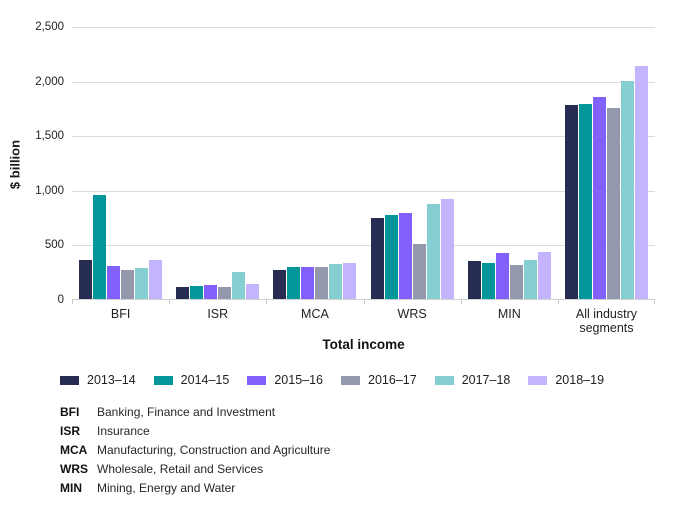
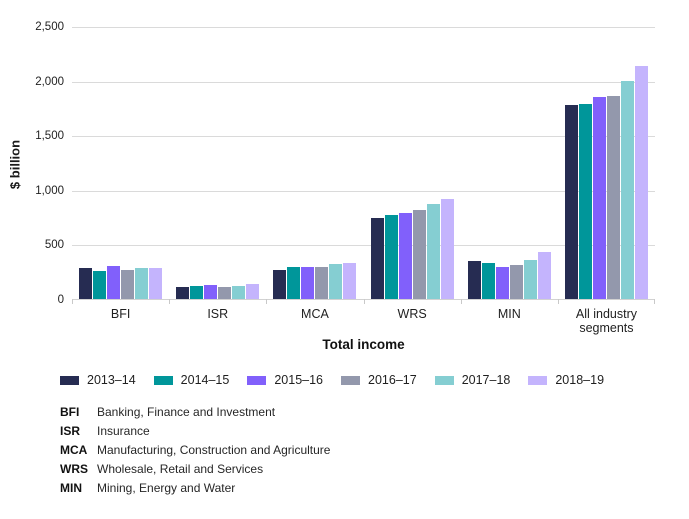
2013–14/BFI: 360 -> 280
2014–15/BFI: 950 -> 260
2018–19/BFI: 360 -> 280
2017–18/ISR: 250 -> 120
2016–17/WRS: 500 -> 820
2015–16/MIN: 420 -> 290
2016–17/All industry segments: 1750 -> 1860
